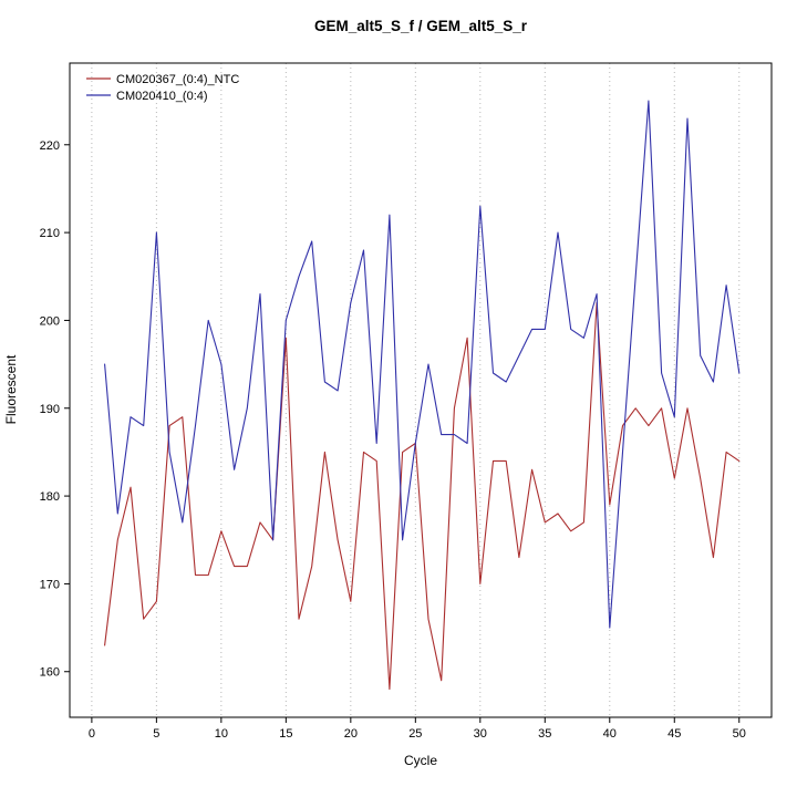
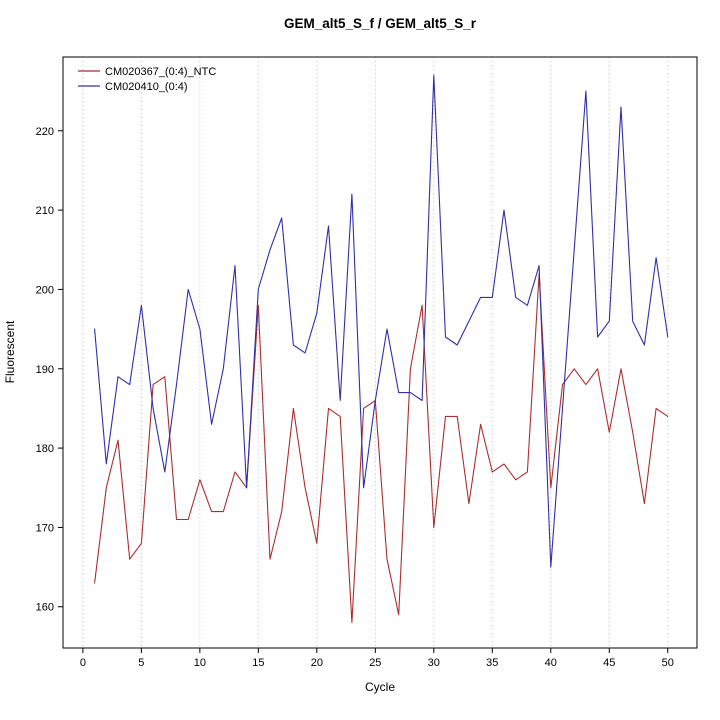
CM020410_(0:4)/5: 210 -> 198
CM020410_(0:4)/20: 202 -> 197
CM020410_(0:4)/30: 213 -> 227
CM020367_(0:4)_NTC/40: 179 -> 175
CM020410_(0:4)/45: 189 -> 196
